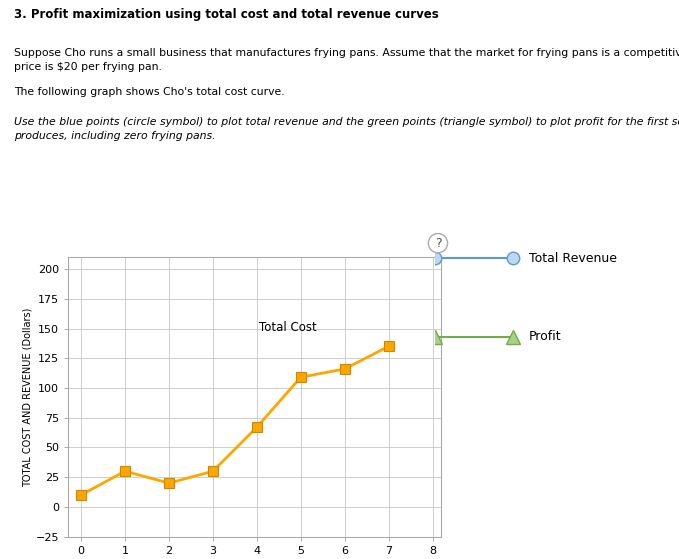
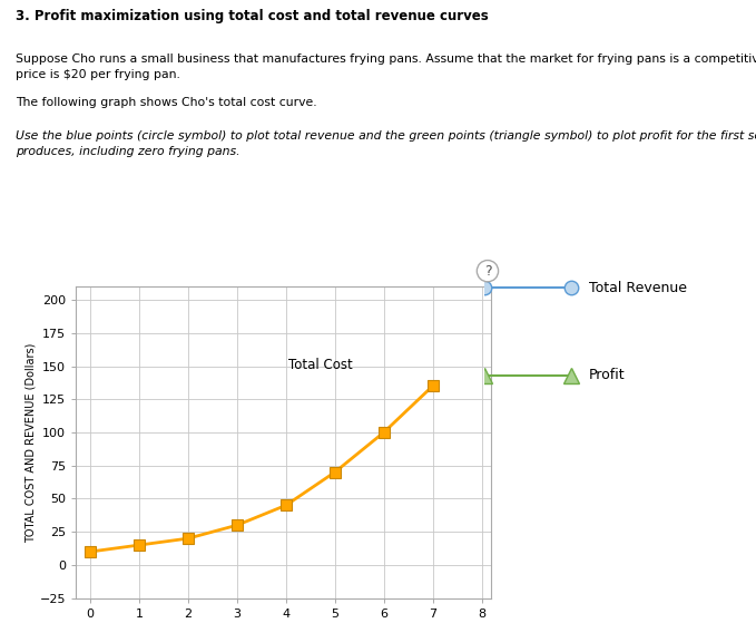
1: 30 -> 15
4: 67 -> 45
5: 109 -> 70
6: 116 -> 100
